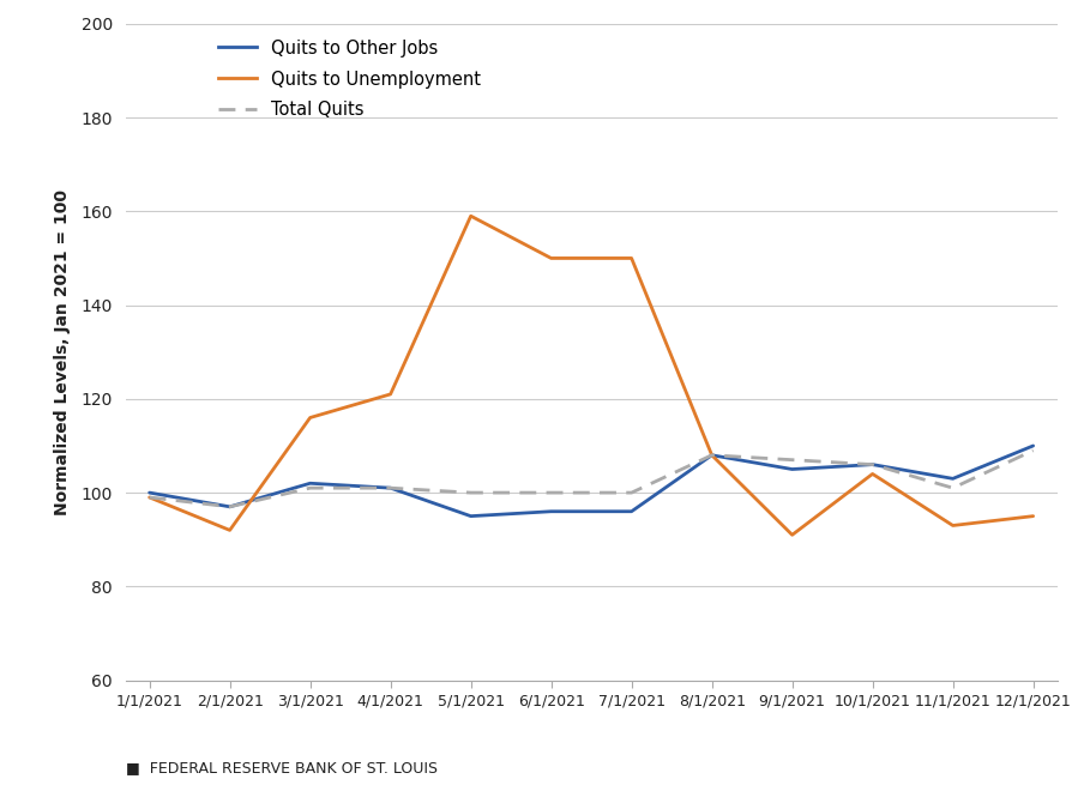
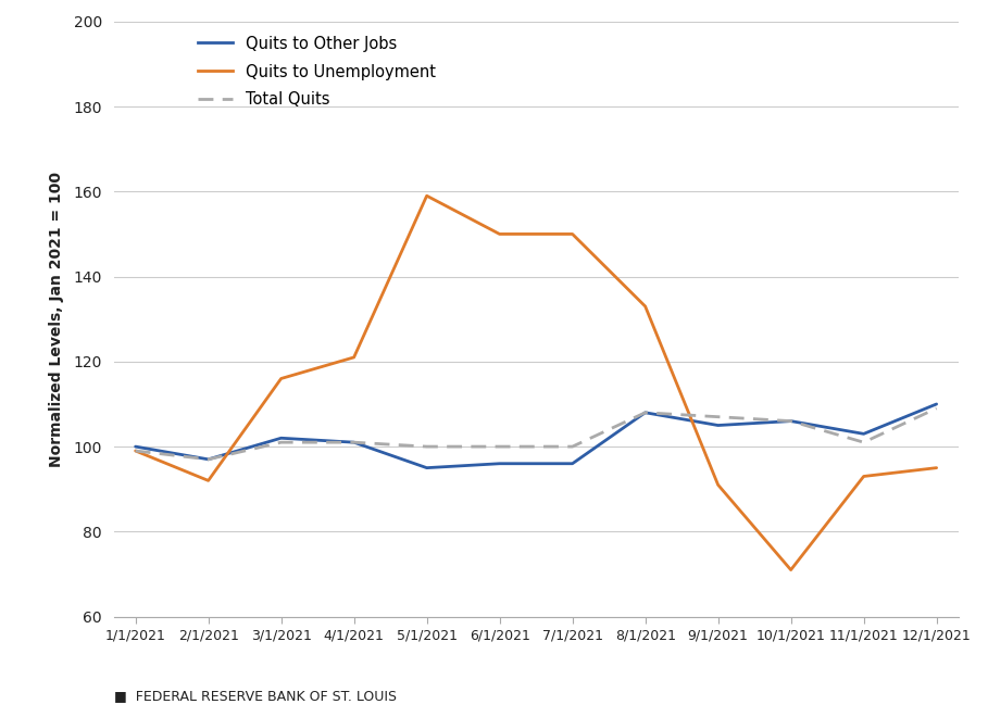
Quits to Unemployment/8/1/2021: 108 -> 133
Quits to Unemployment/10/1/2021: 104 -> 71
